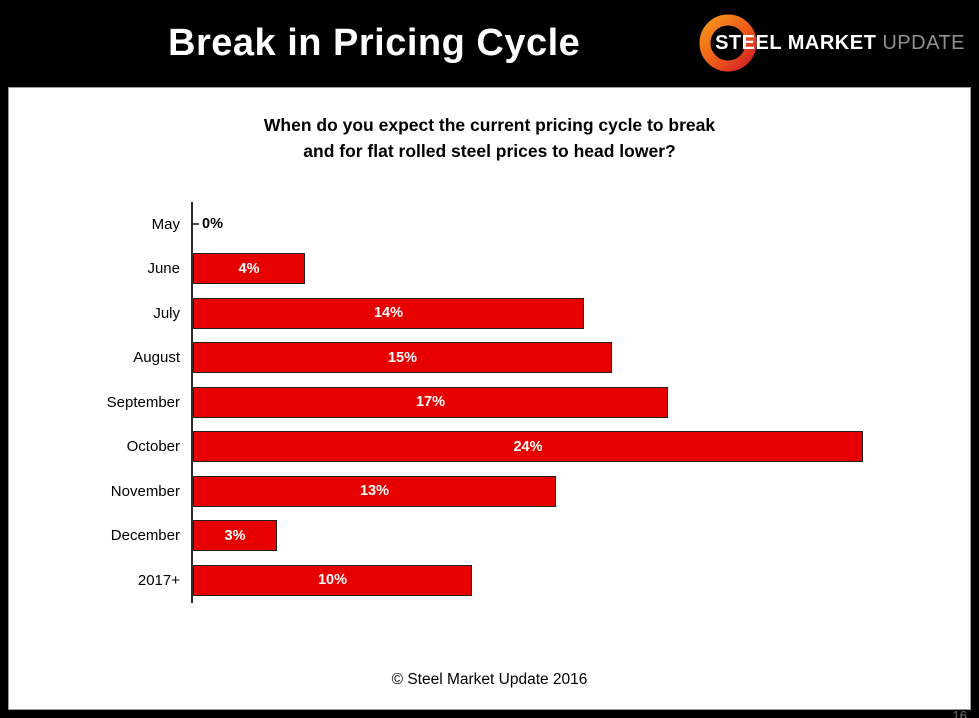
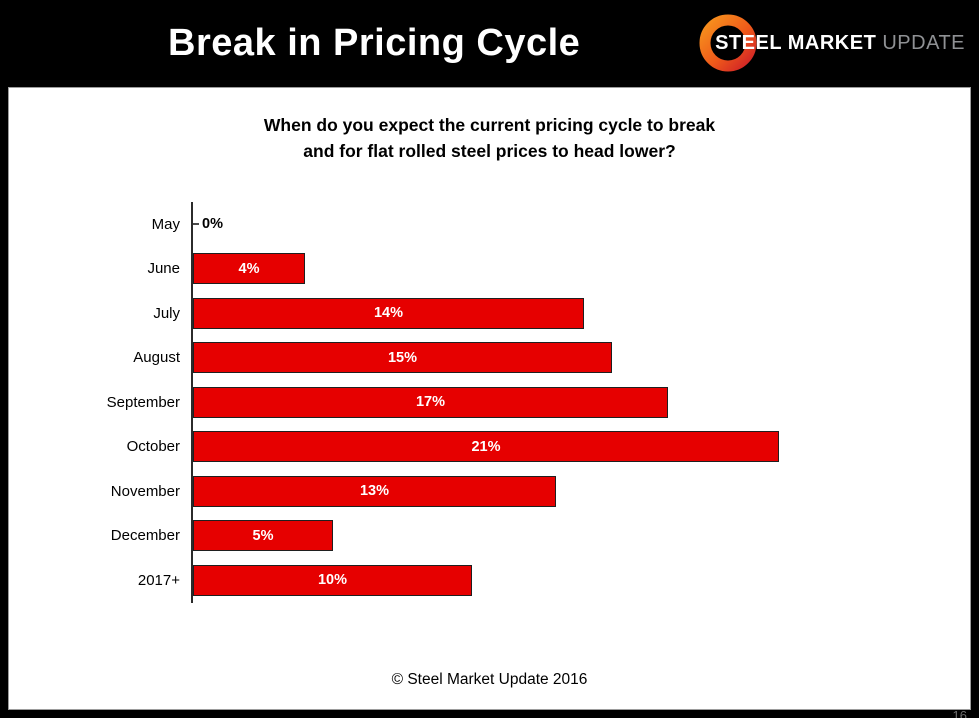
October: 24% -> 21%
December: 3% -> 5%
